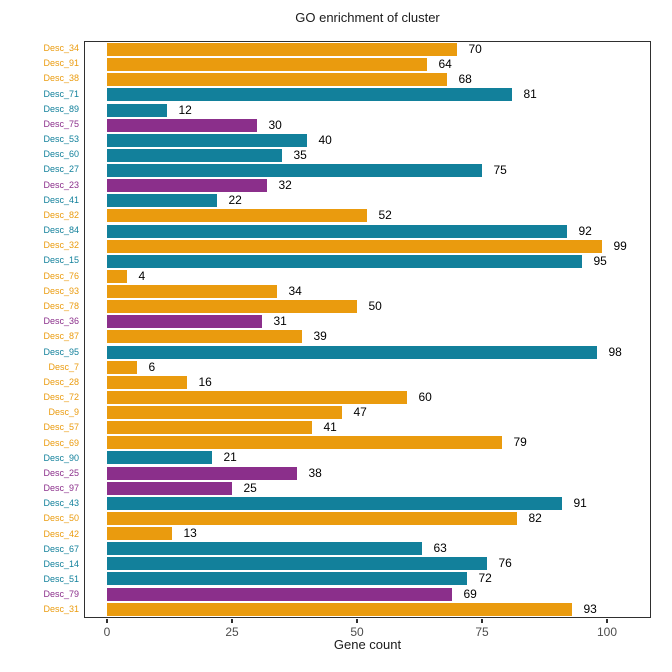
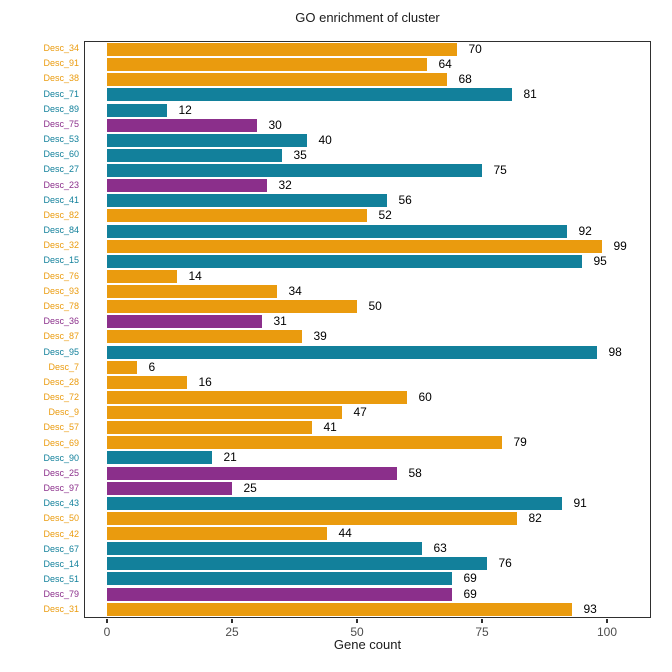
Desc_41: 22 -> 56
Desc_76: 4 -> 14
Desc_25: 38 -> 58
Desc_42: 13 -> 44
Desc_51: 72 -> 69
